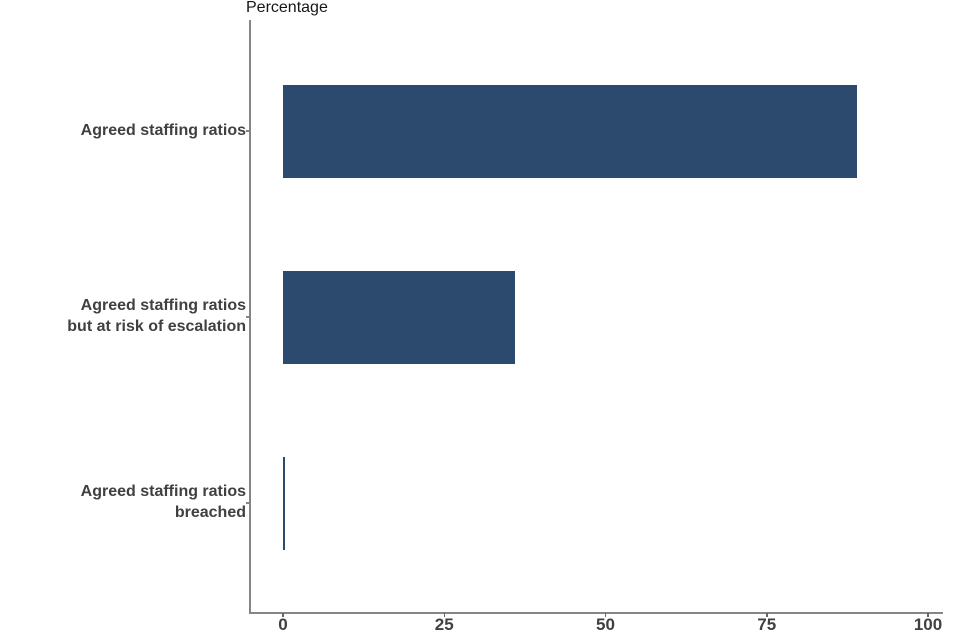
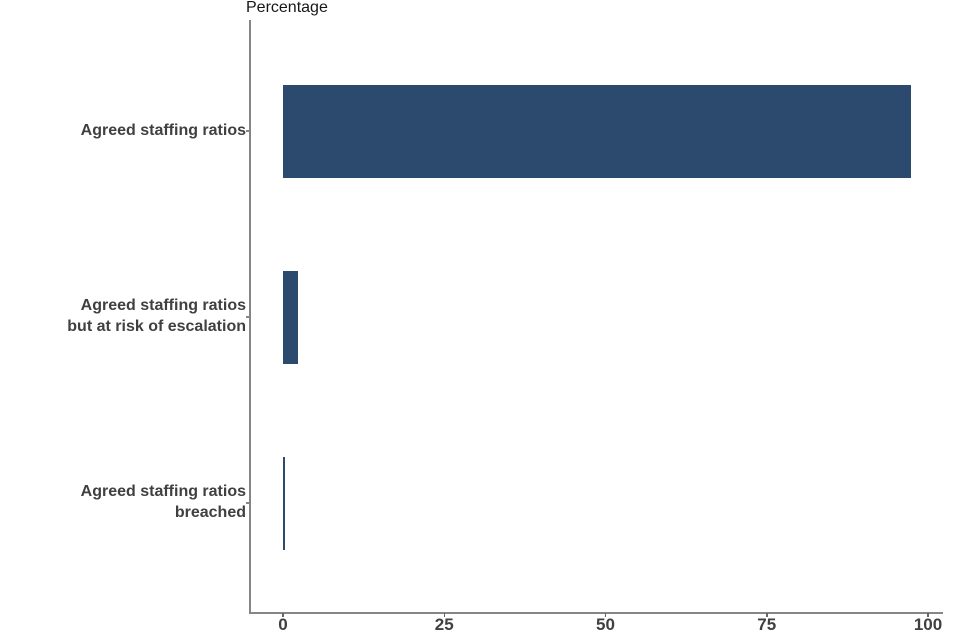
Agreed staffing ratios: 89 -> 97
Agreed staffing ratios but at risk of escalation: 36 -> 2
